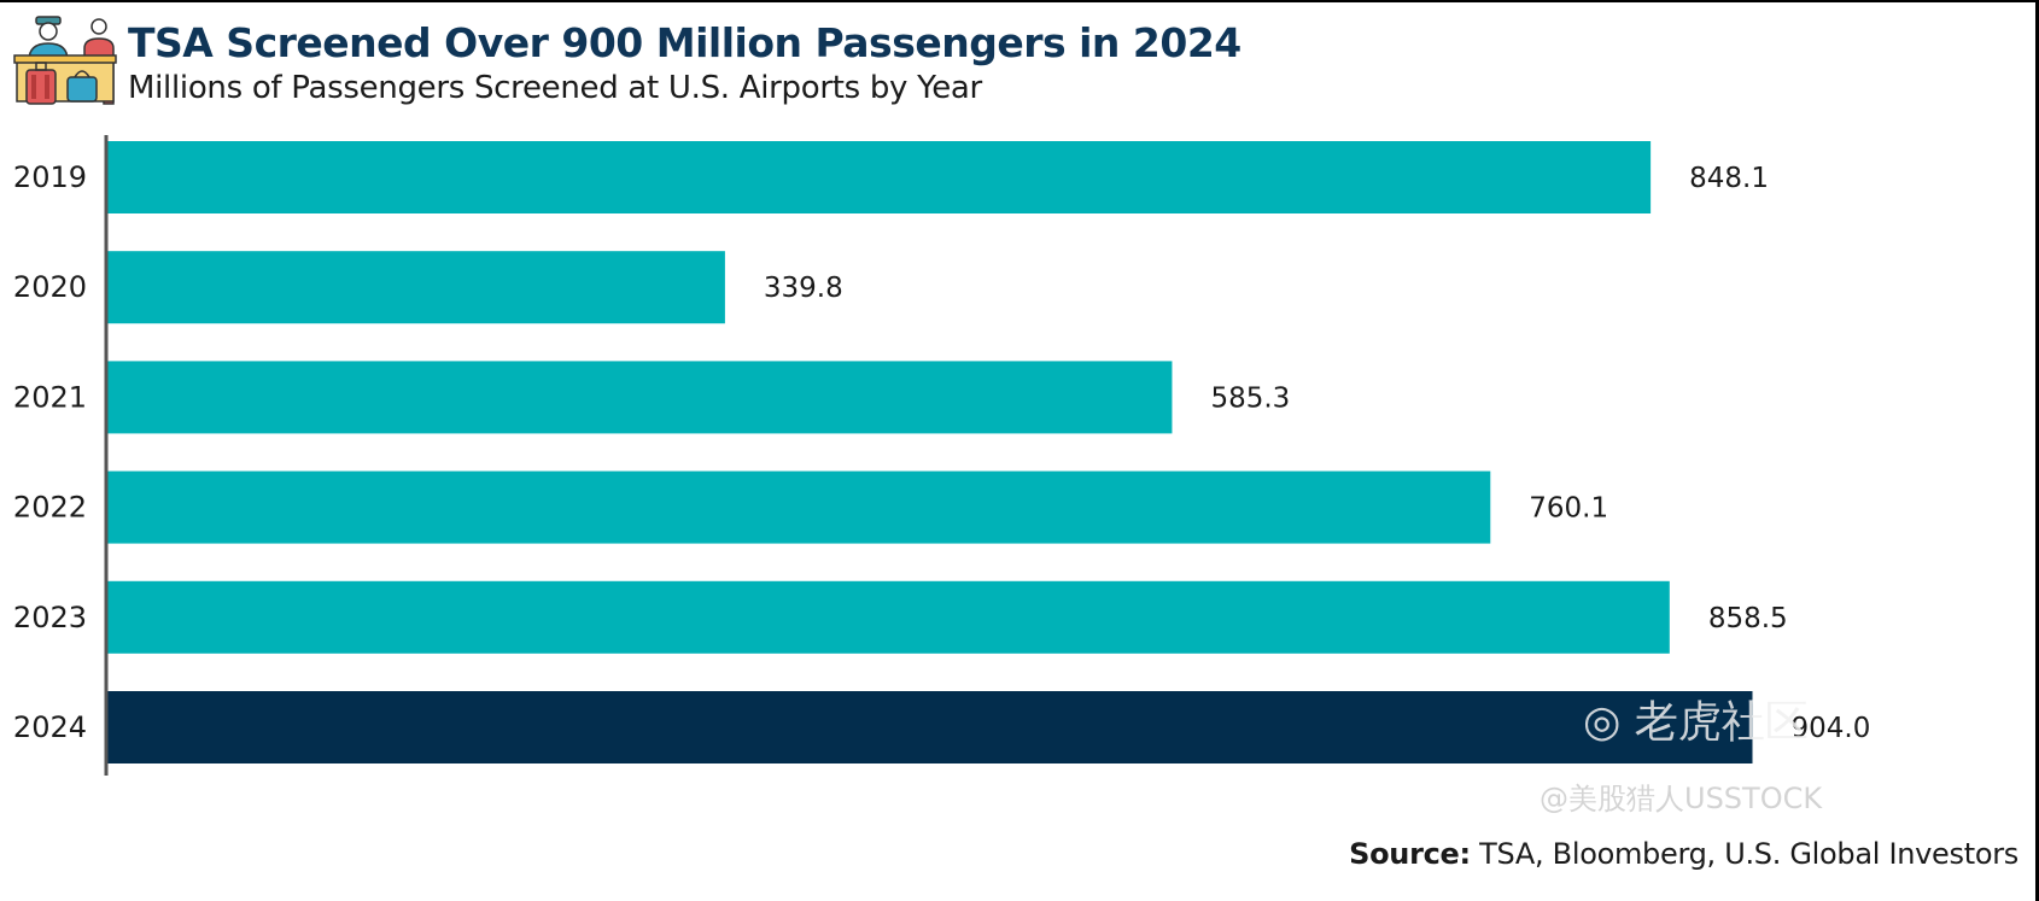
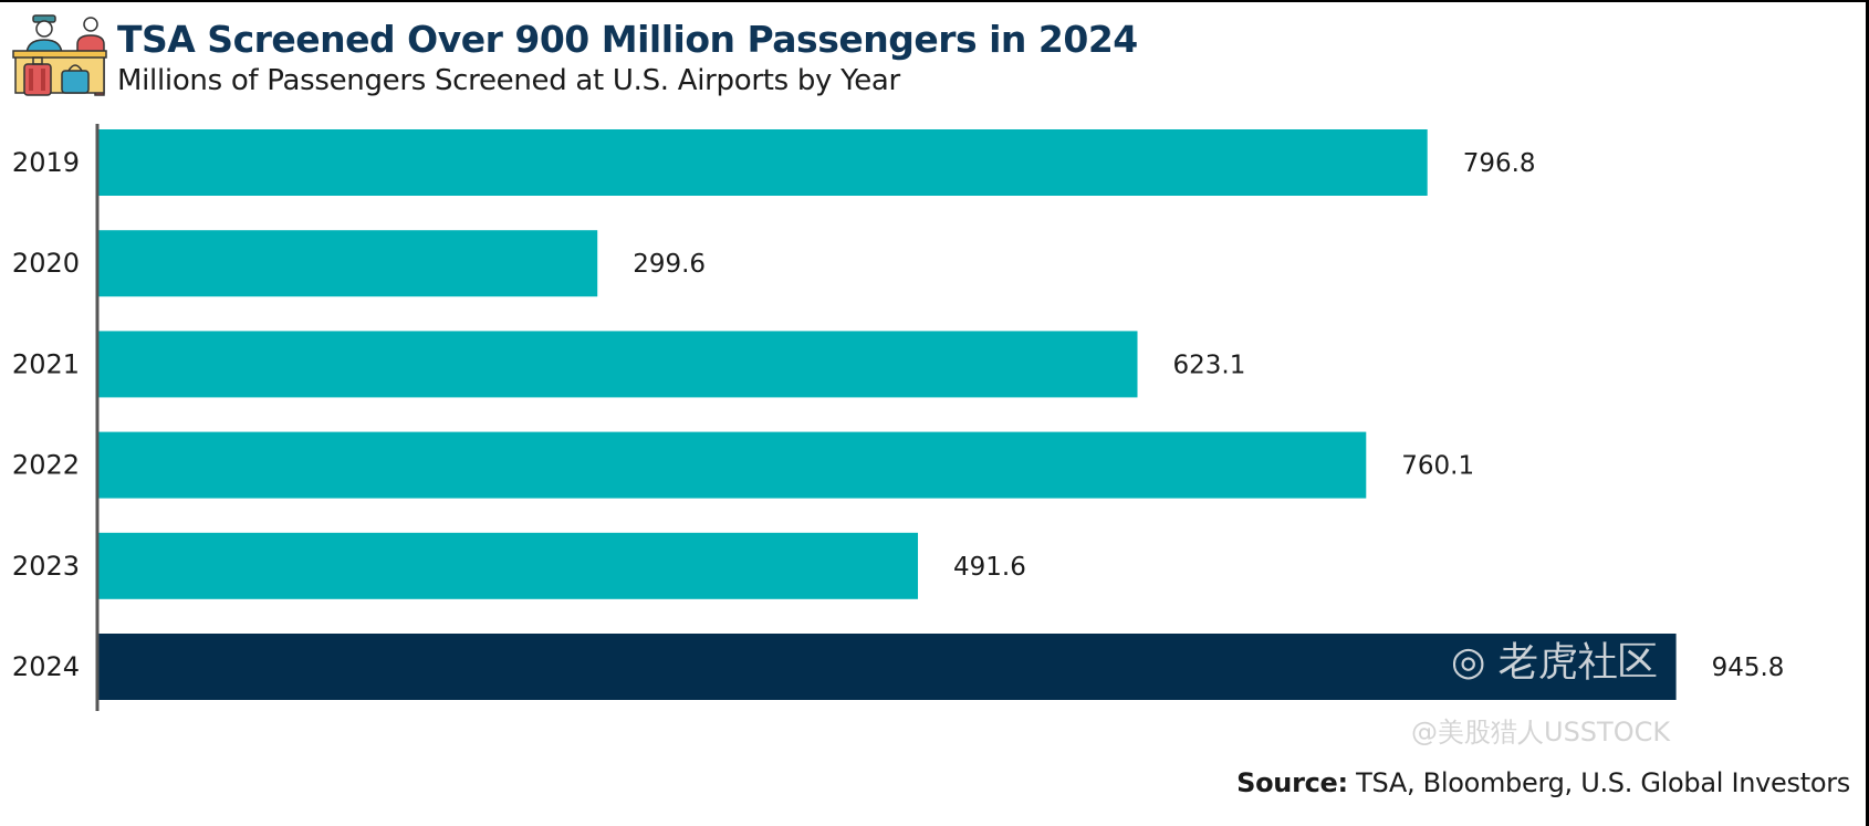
2019: 848.1 -> 796.8
2020: 339.8 -> 299.6
2021: 585.3 -> 623.1
2023: 858.5 -> 491.6
2024: 904.0 -> 945.8
